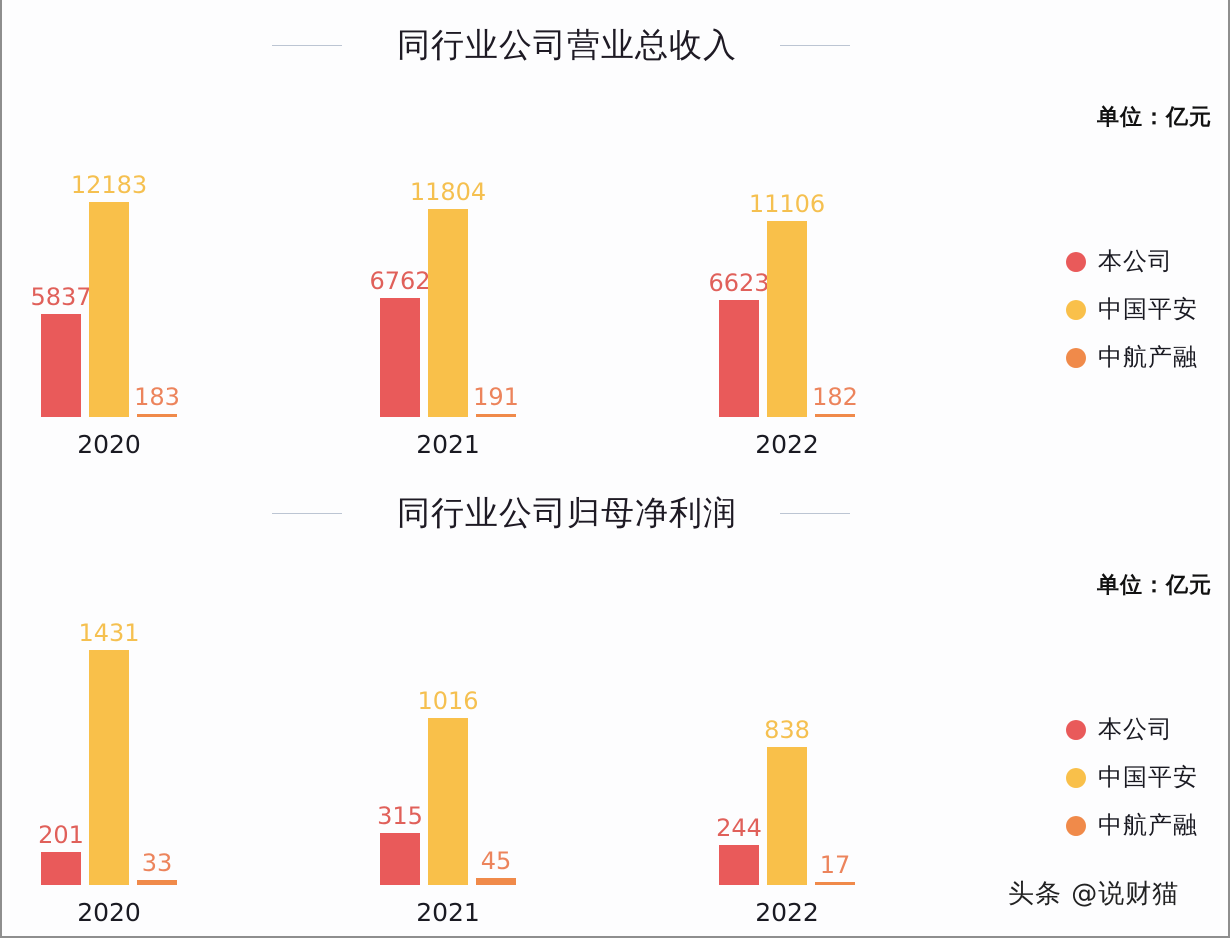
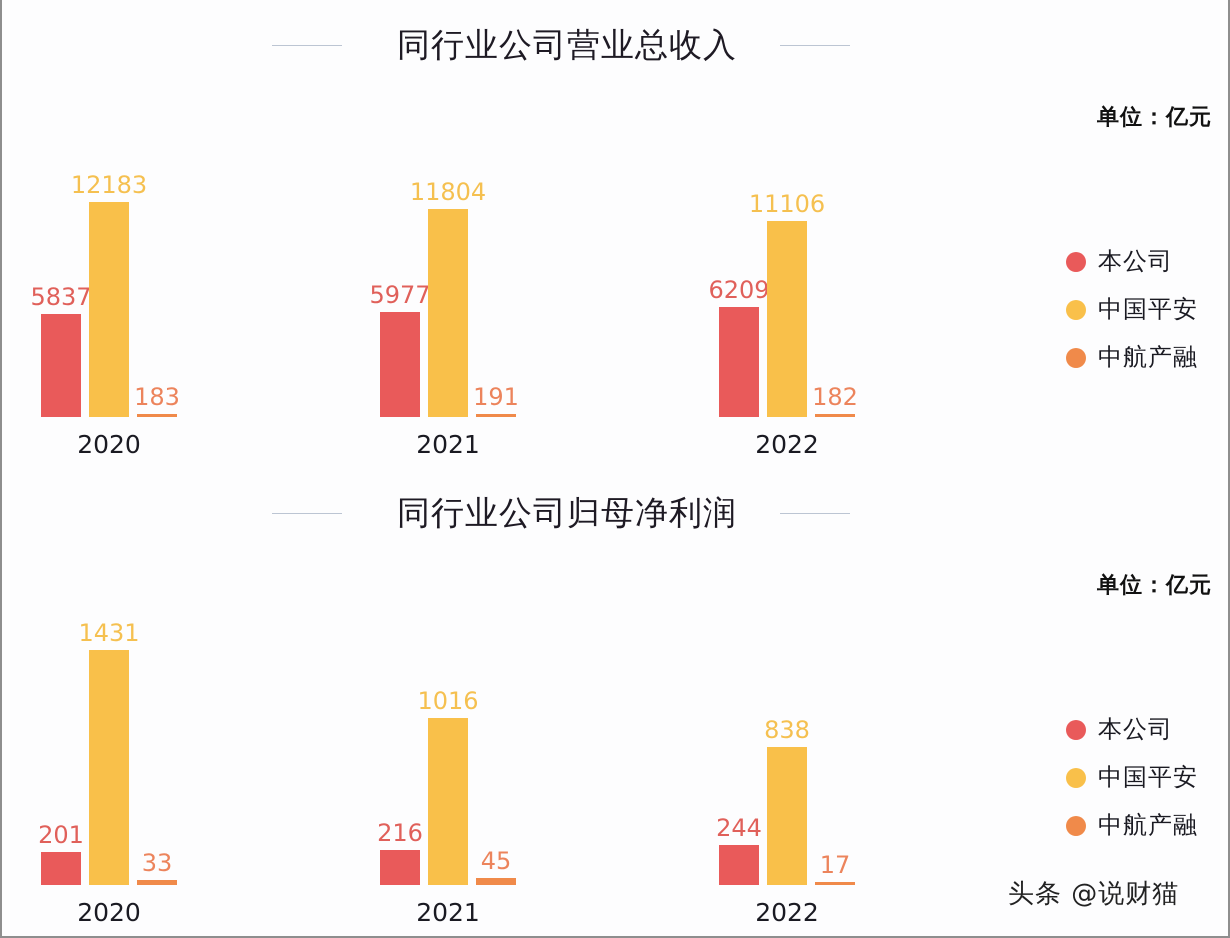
同行业公司营业总收入/本公司/2021: 6762 -> 5977
同行业公司营业总收入/本公司/2022: 6623 -> 6209
同行业公司归母净利润/本公司/2021: 315 -> 216
